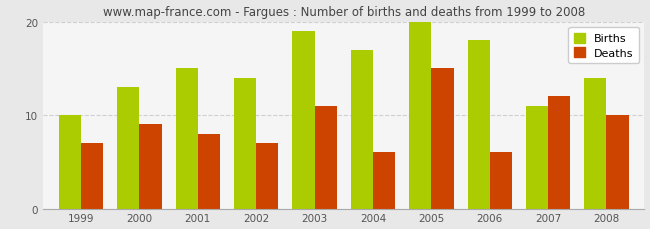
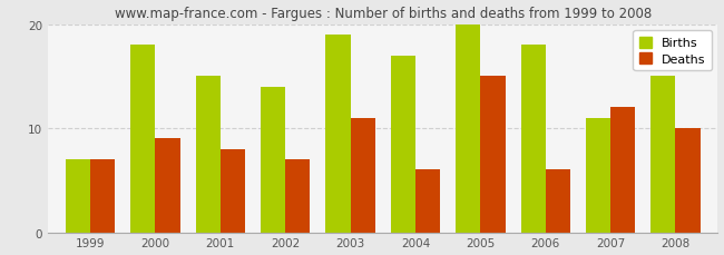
Births/1999: 10 -> 7
Births/2000: 13 -> 18
Births/2008: 14 -> 15
